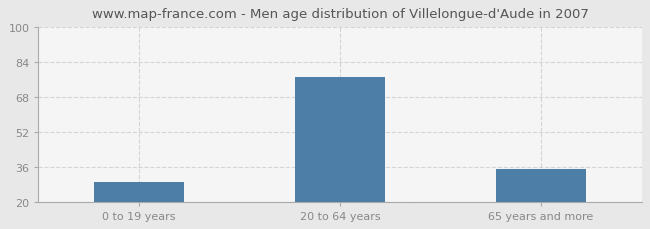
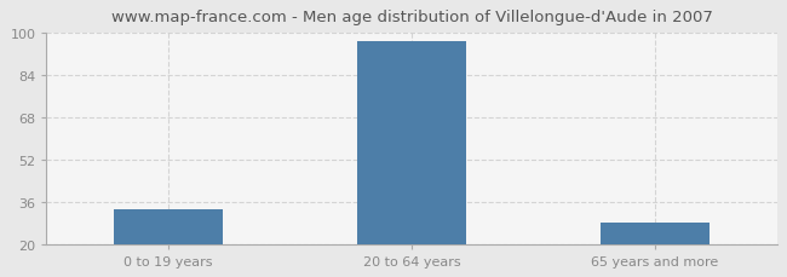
0 to 19 years: 29 -> 33
20 to 64 years: 77 -> 97
65 years and more: 35 -> 28
